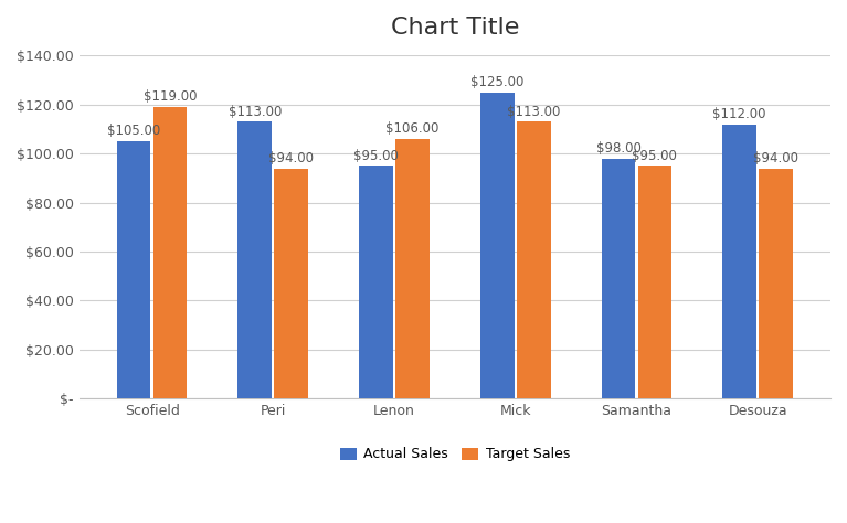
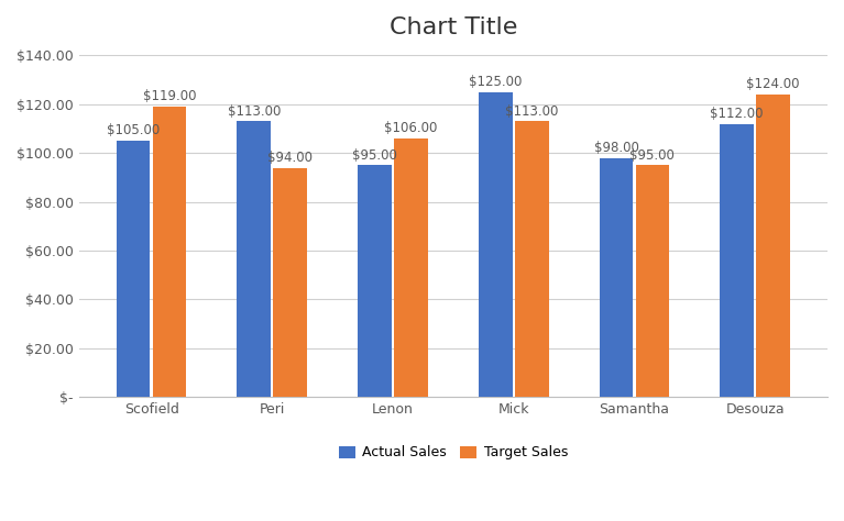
Target Sales/Desouza: $94.00 -> $124.00
